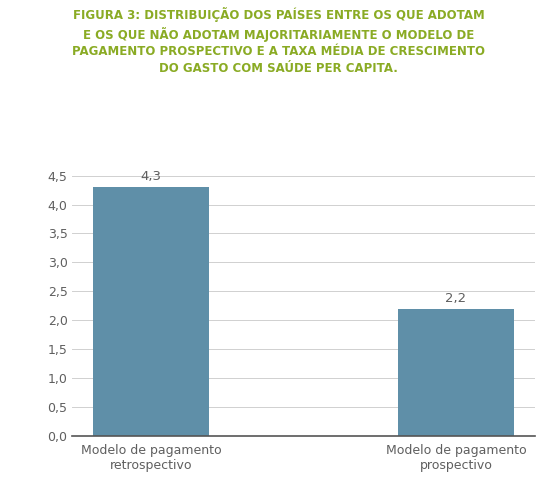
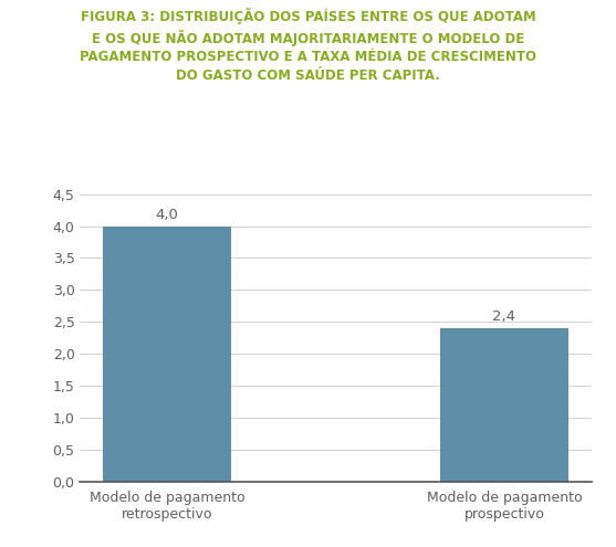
Modelo de pagamento retrospectivo: 4,3 -> 4,0
Modelo de pagamento prospectivo: 2,2 -> 2,4
